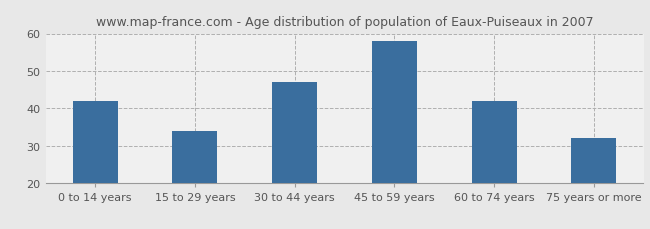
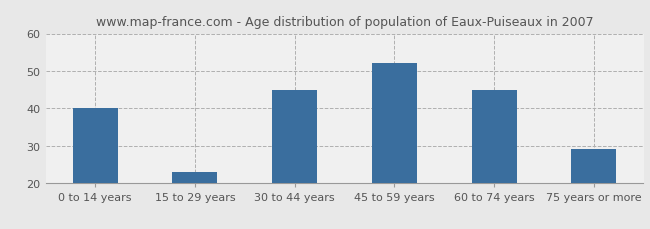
0 to 14 years: 42 -> 40
15 to 29 years: 34 -> 23
30 to 44 years: 47 -> 45
45 to 59 years: 58 -> 52
60 to 74 years: 42 -> 45
75 years or more: 32 -> 29
